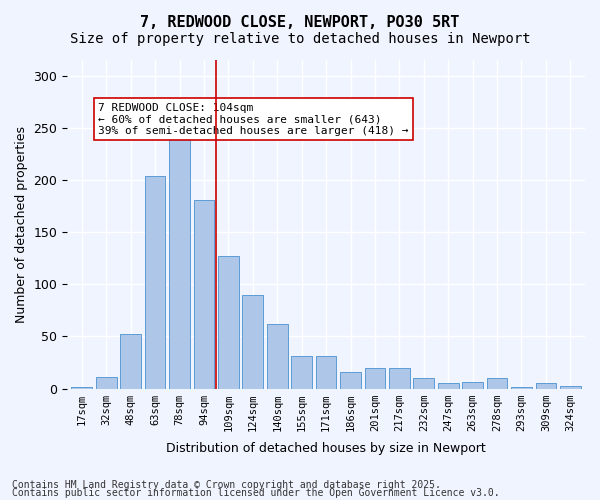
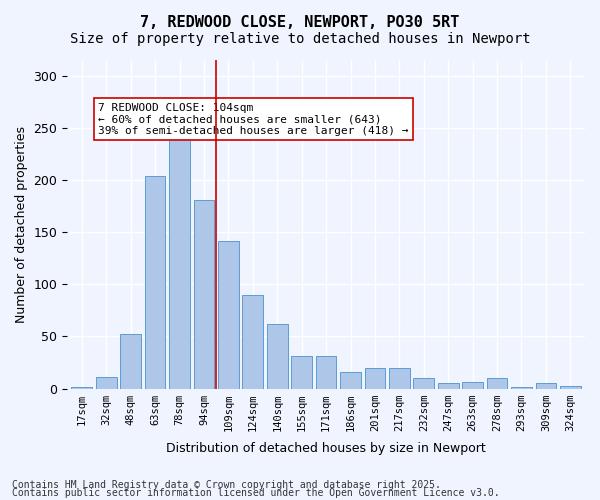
109sqm: 127 -> 141
